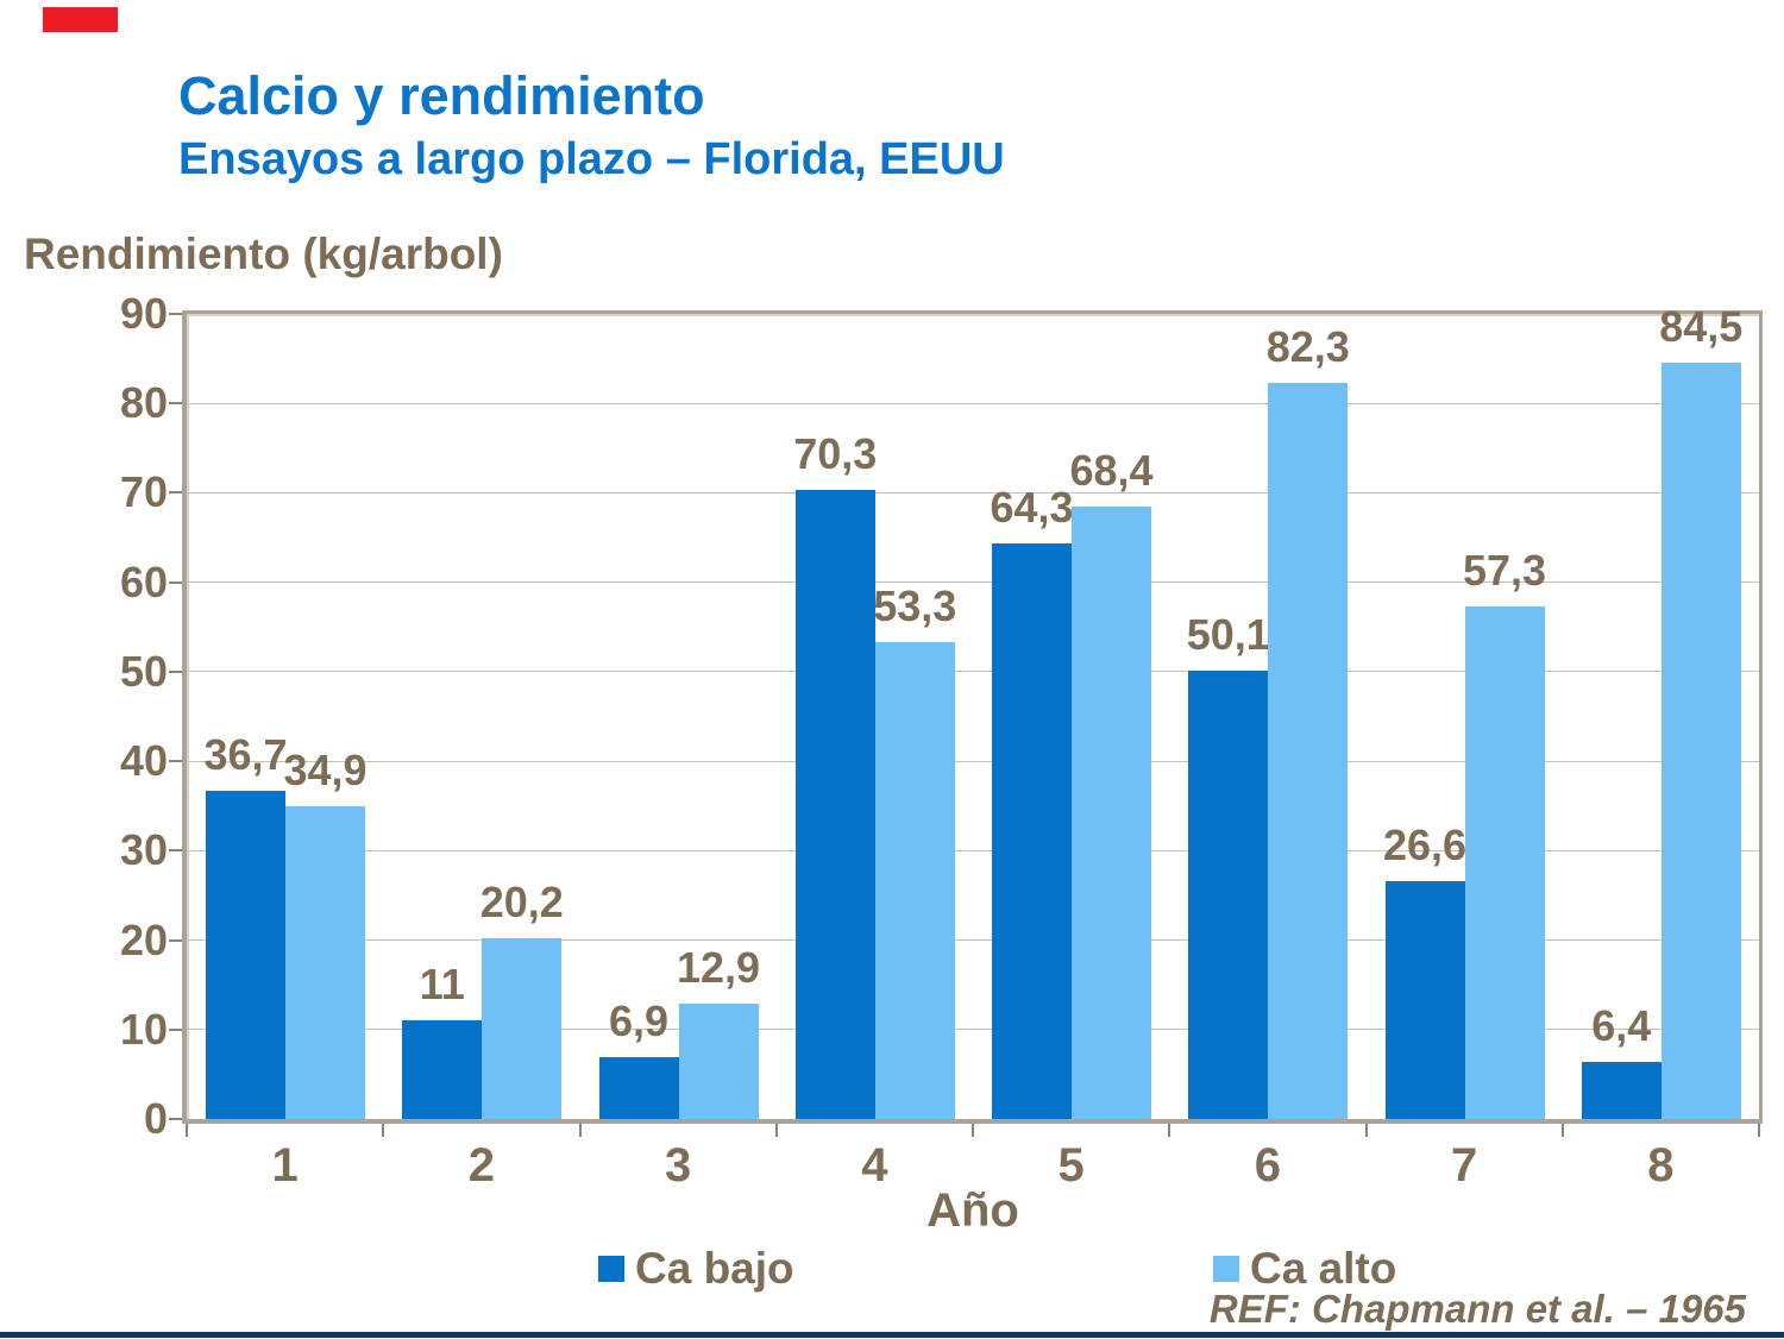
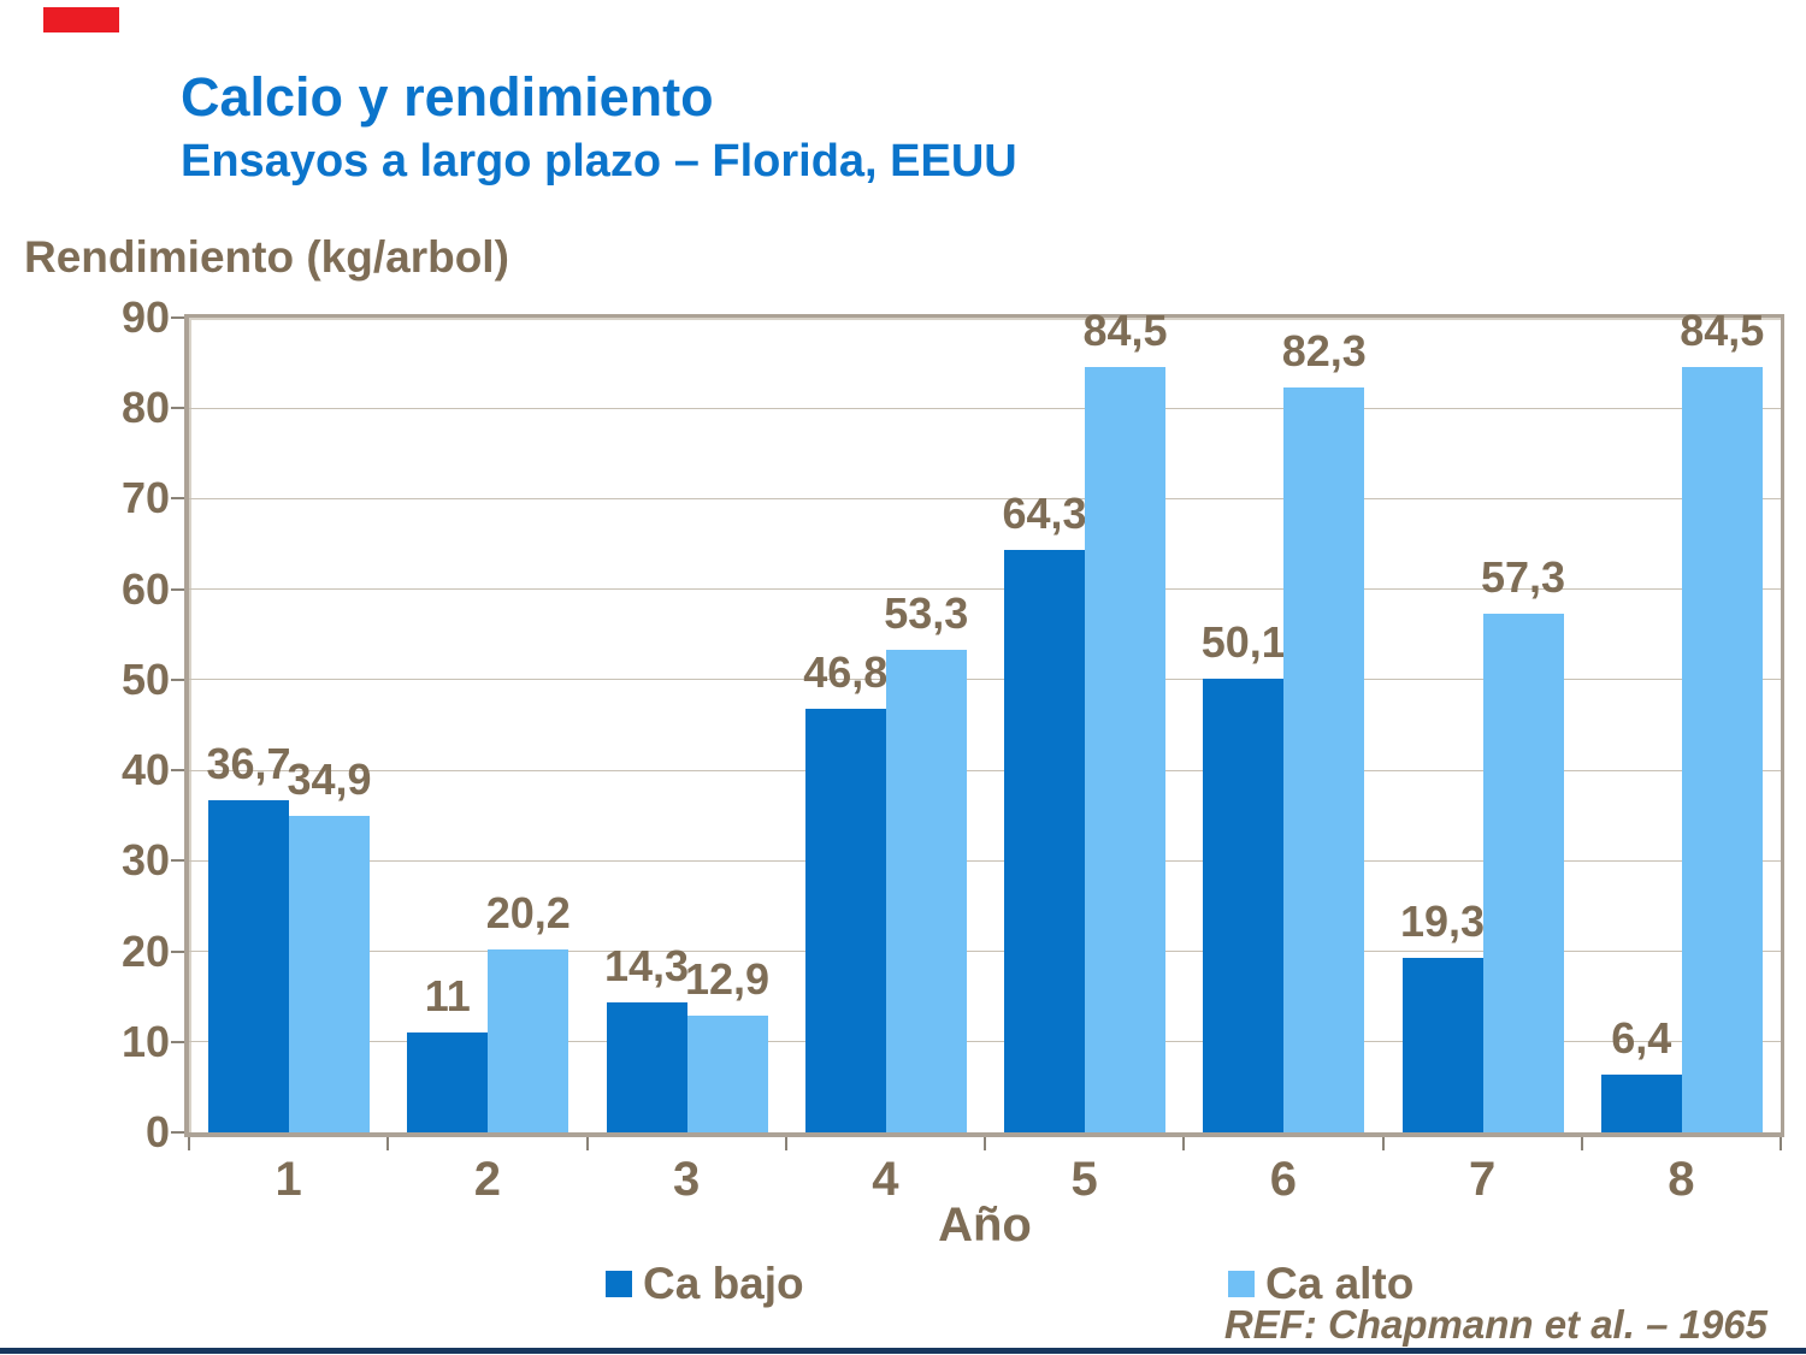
Ca bajo/3: 6,9 -> 14,3
Ca bajo/4: 70,3 -> 46,8
Ca alto/5: 68,4 -> 84,5
Ca bajo/7: 26,6 -> 19,3
